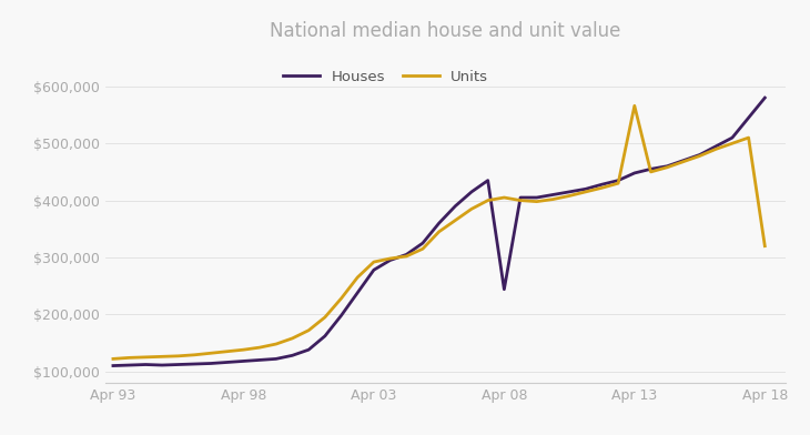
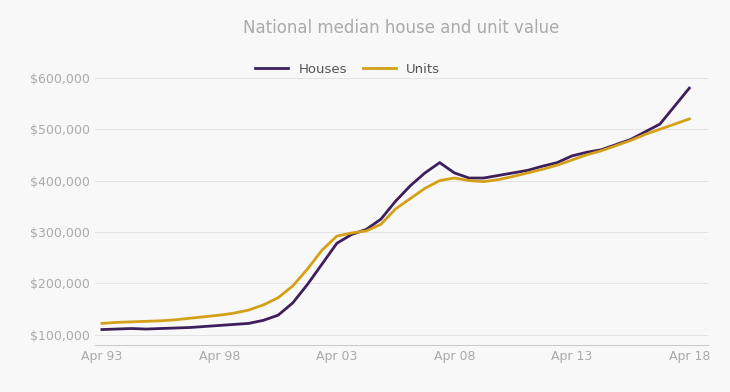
Houses/Apr 08: $244,000 -> $415,000
Units/Apr 13: $566,000 -> $440,000
Units/Apr 18: $320,000 -> $520,000
